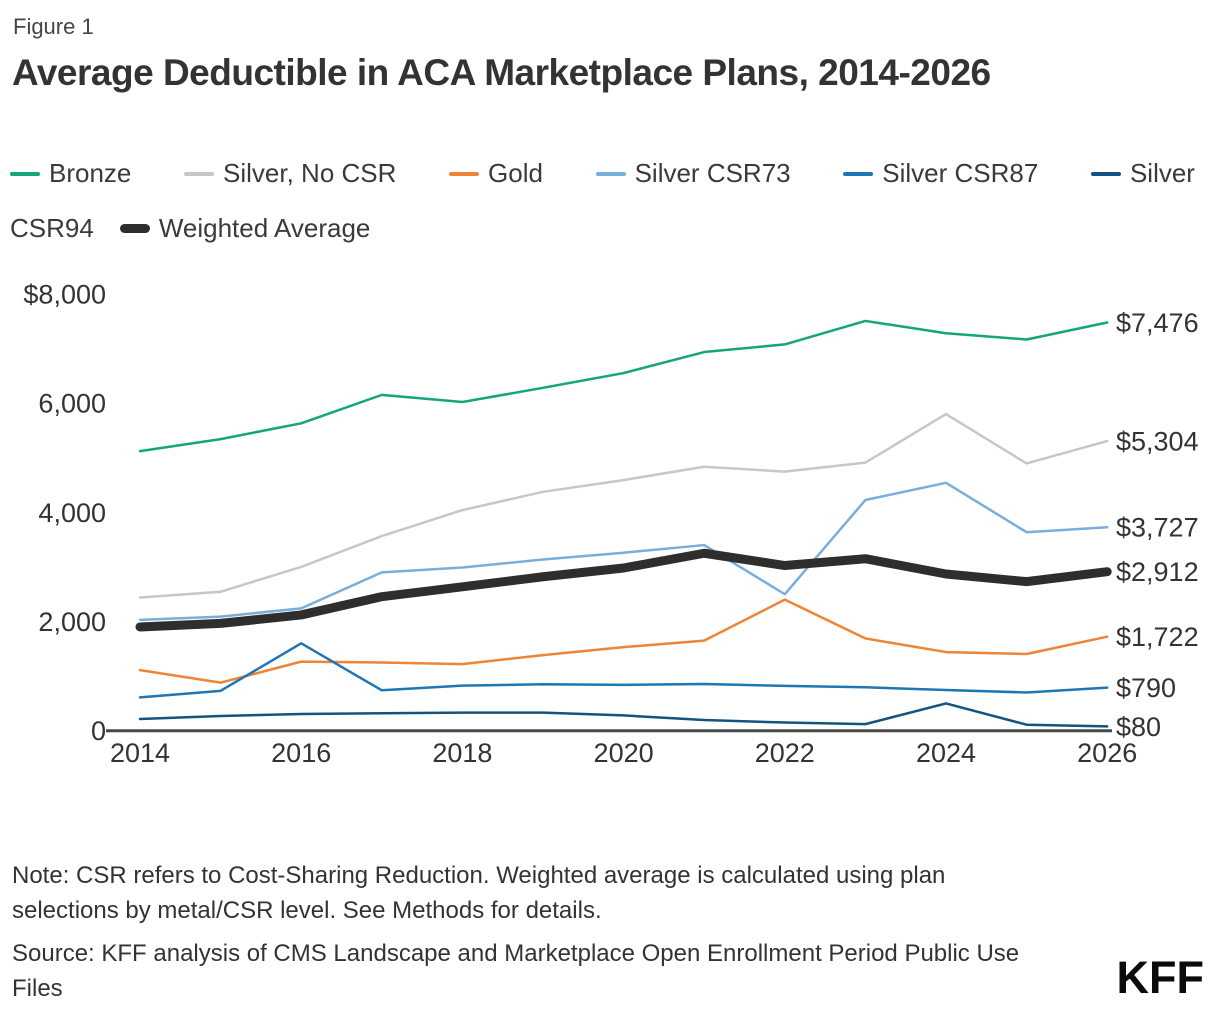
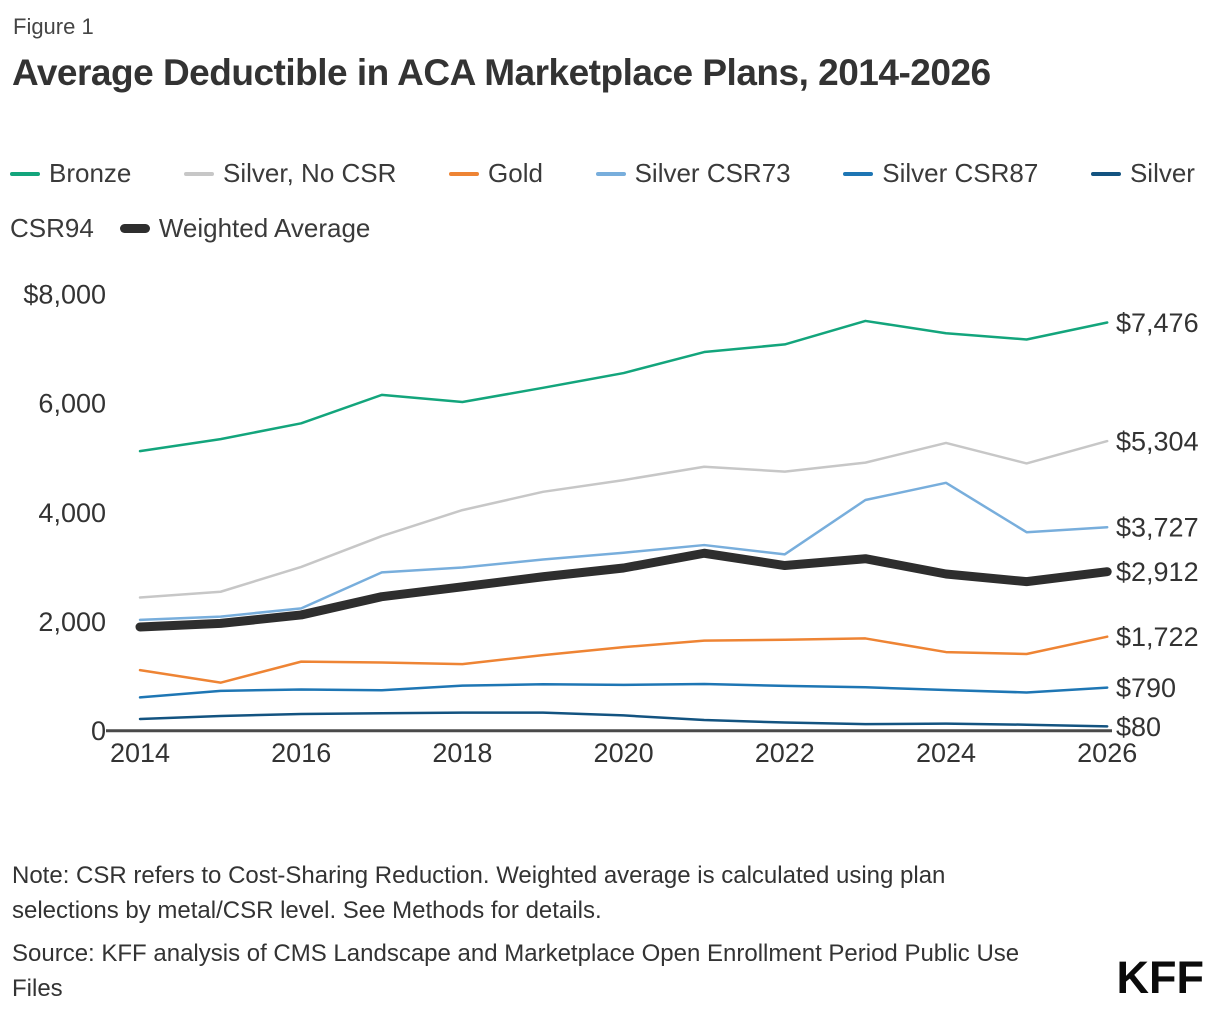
Silver CSR87/2016: $1600 -> $800
Gold/2022: $2400 -> $1700
Silver CSR73/2022: $2500 -> $3200
Silver, No CSR/2024: $5800 -> $5300
Silver CSR94/2024: $500 -> $100
